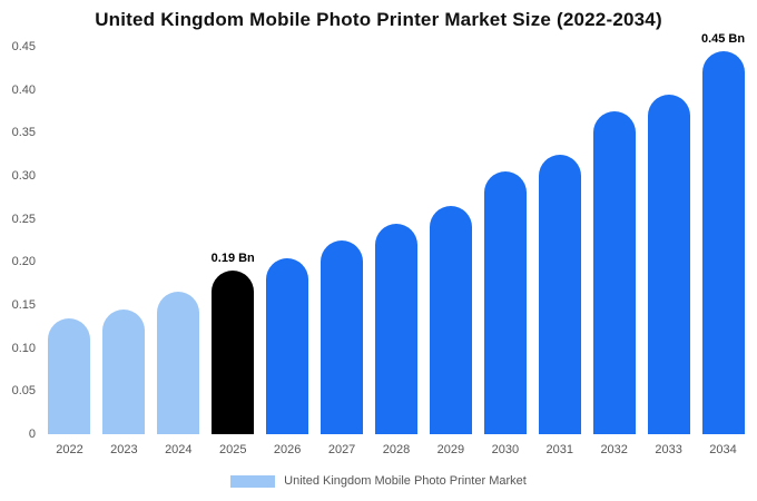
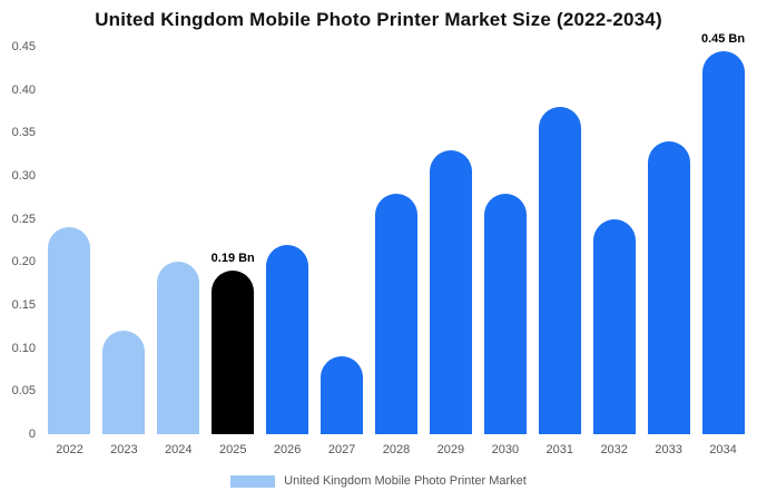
2022: 0.14 -> 0.24
2023: 0.14 -> 0.12
2024: 0.17 -> 0.20
2026: 0.20 -> 0.22
2027: 0.23 -> 0.09
2028: 0.24 -> 0.28
2029: 0.27 -> 0.33
2030: 0.30 -> 0.28
2031: 0.33 -> 0.38
2032: 0.38 -> 0.25
2033: 0.40 -> 0.34
